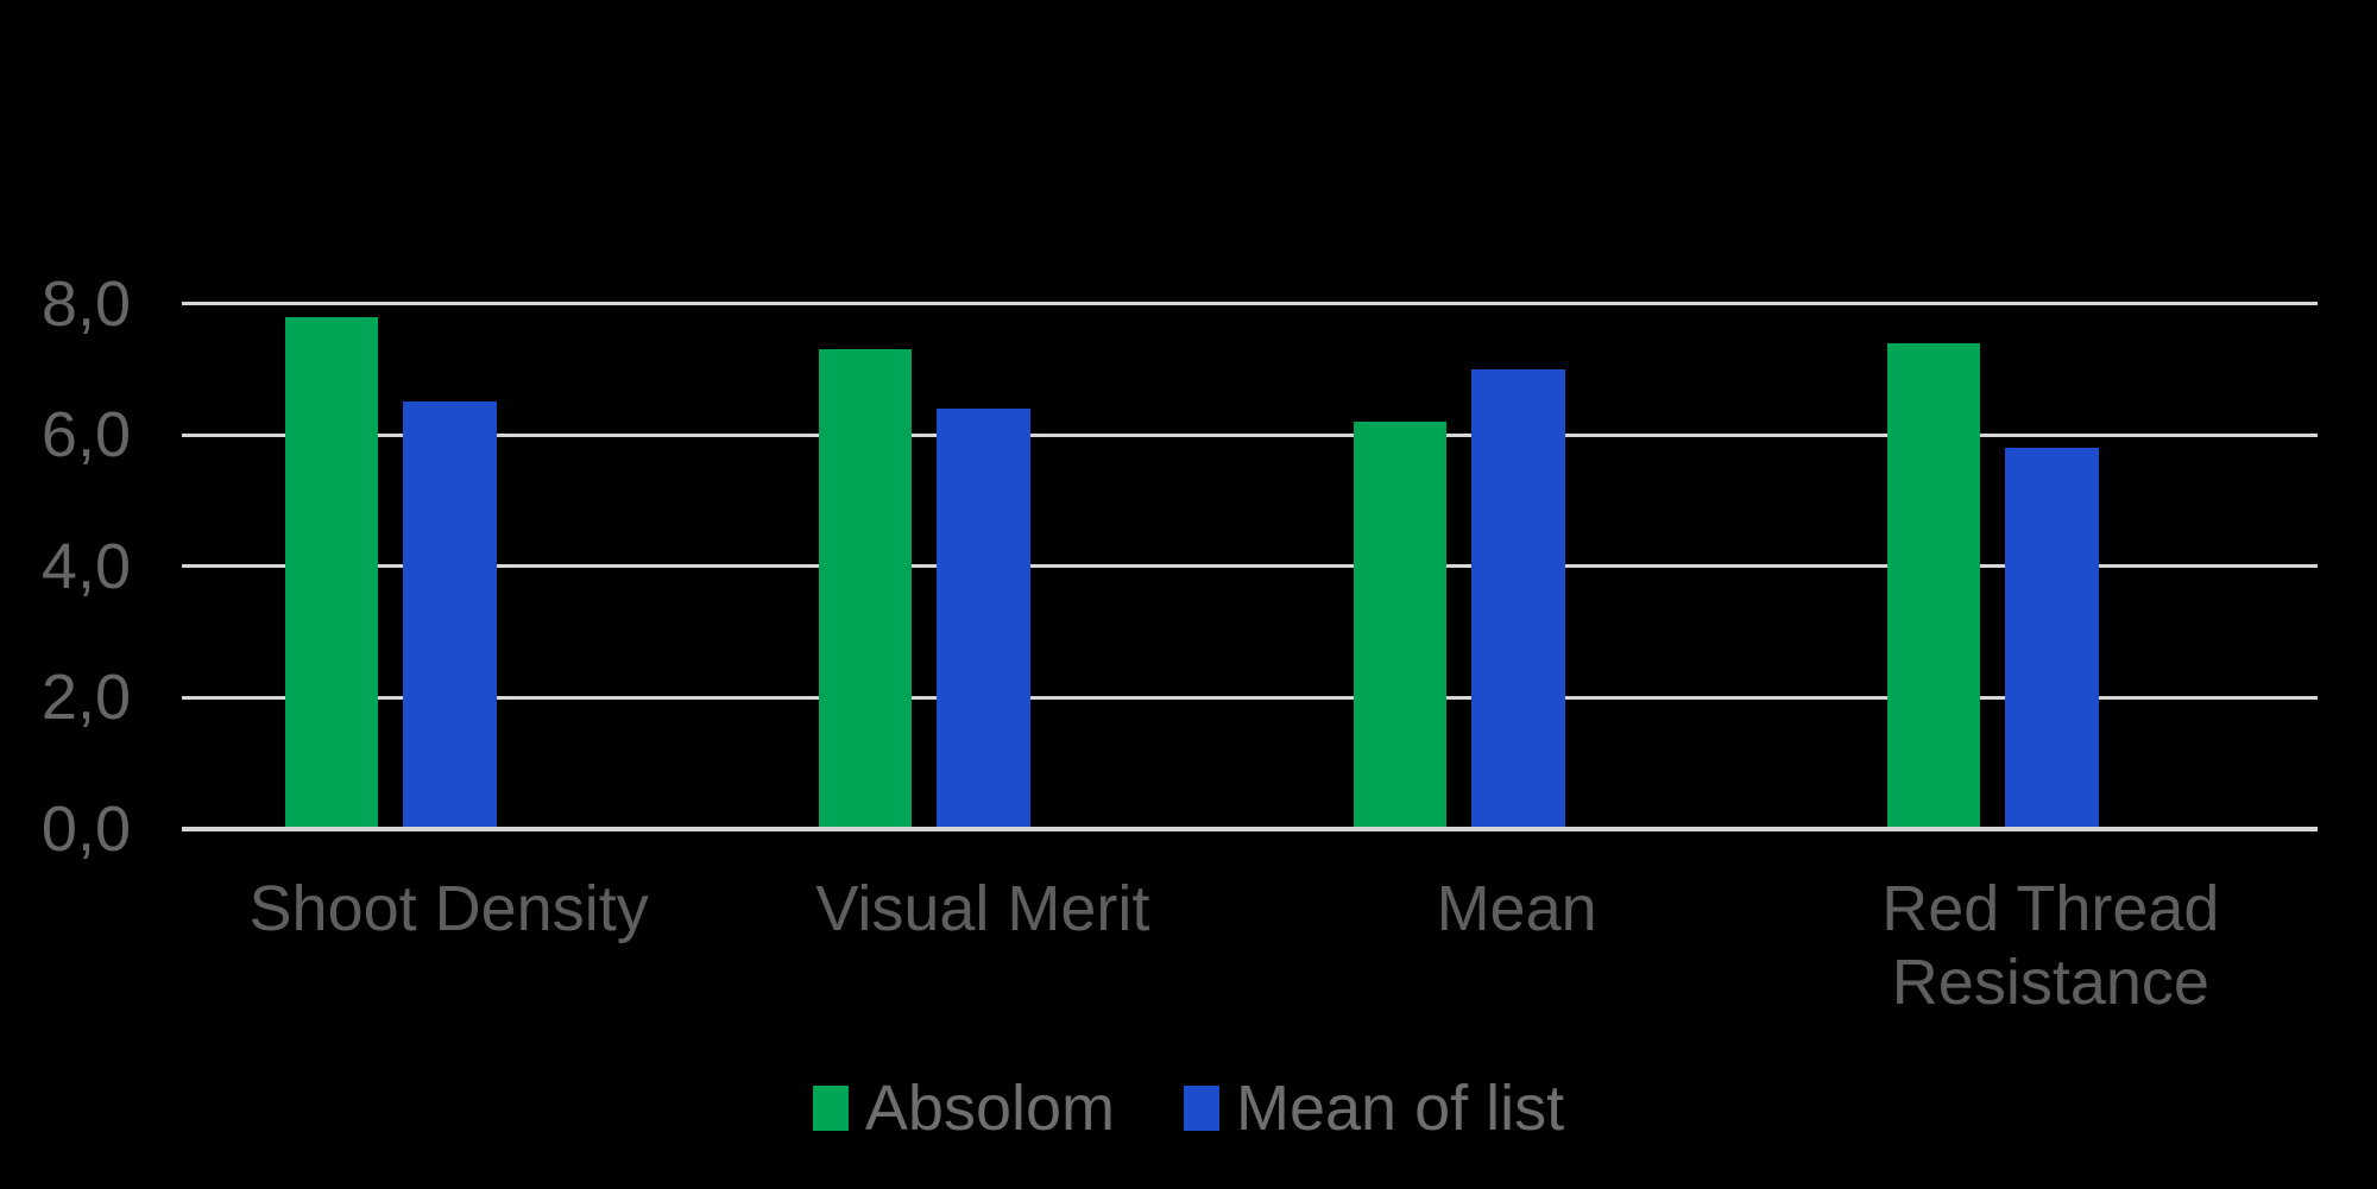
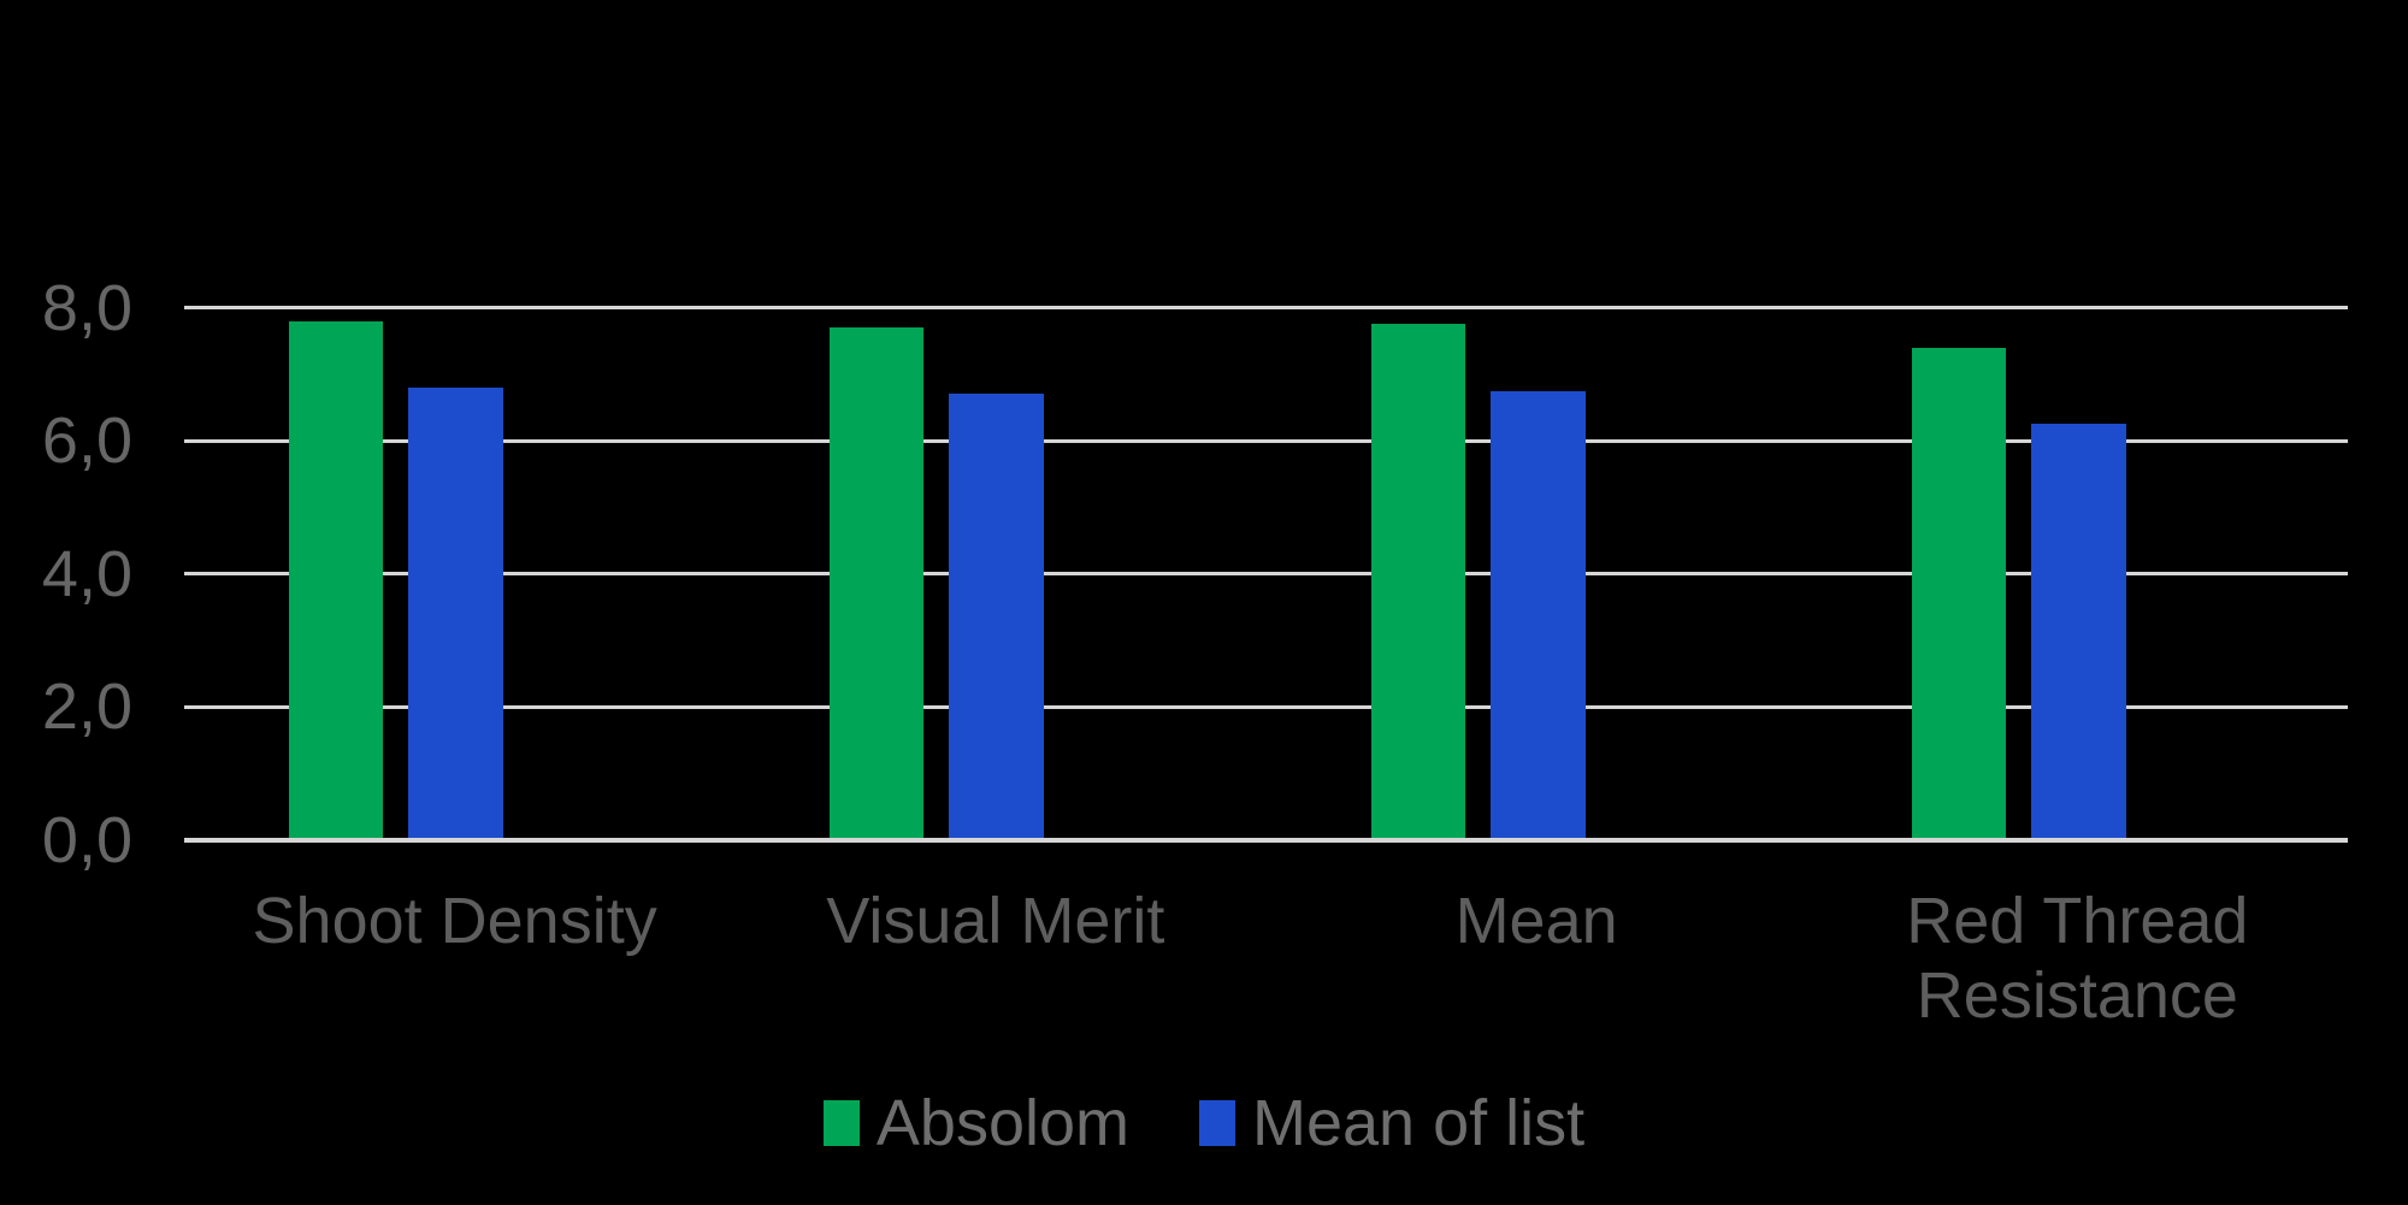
Mean of list/Shoot Density: 6,5 -> 6,8
Absolom/Visual Merit: 7,3 -> 7,7
Mean of list/Visual Merit: 6,4 -> 6,7
Absolom/Mean: 6,2 -> 7,8
Mean of list/Mean: 7,0 -> 6,8
Mean of list/Red Thread Resistance: 5,8 -> 6,2
